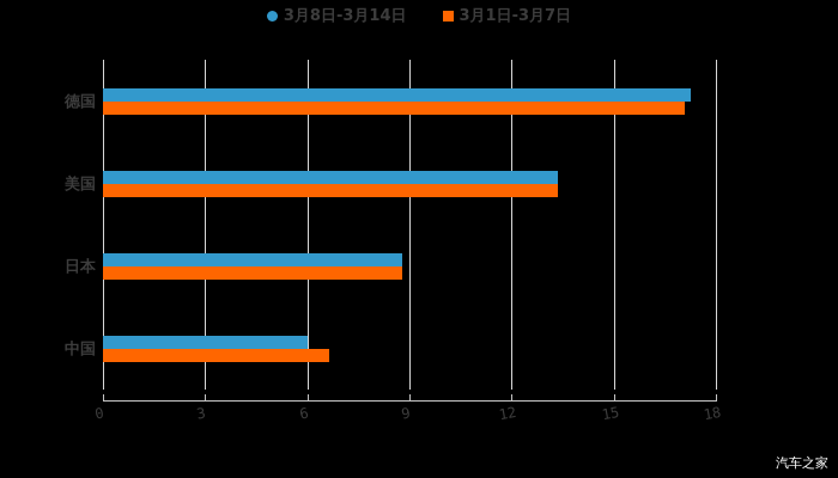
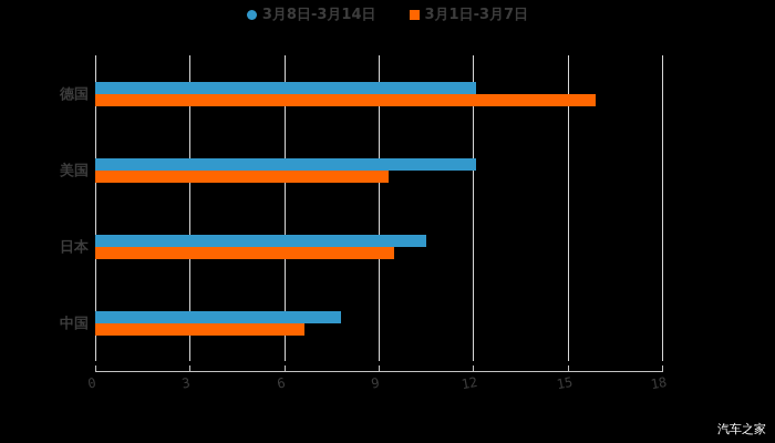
3月8日-3月14日/德国: 17.2 -> 12.1
3月1日-3月7日/德国: 17.1 -> 15.9
3月8日-3月14日/美国: 13.3 -> 12.1
3月1日-3月7日/美国: 13.3 -> 9.3
3月8日-3月14日/日本: 8.8 -> 10.5
3月1日-3月7日/日本: 8.8 -> 9.5
3月8日-3月14日/中国: 6.0 -> 7.8
